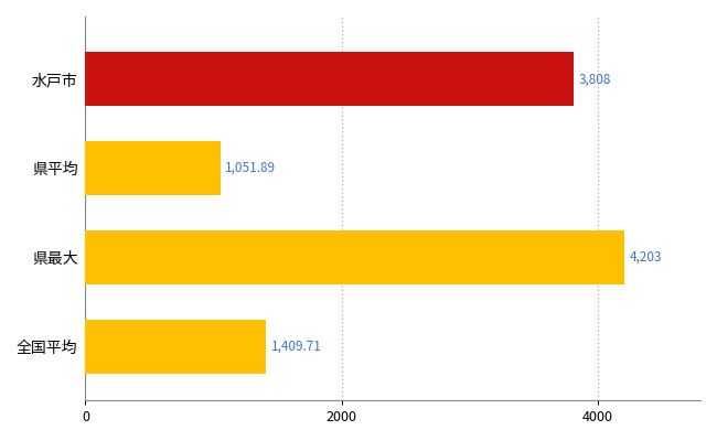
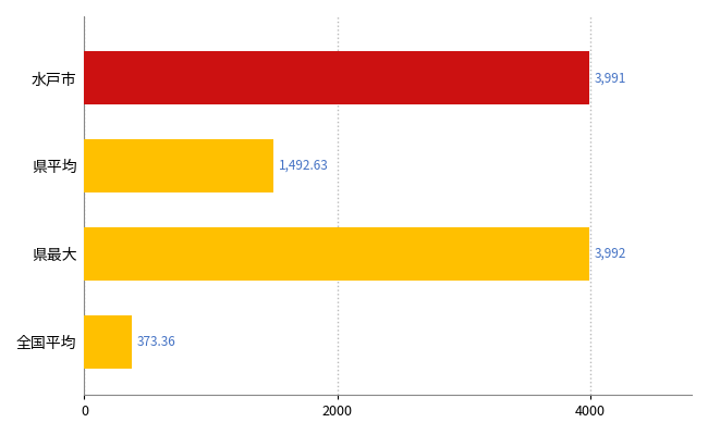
水戸市: 3,808 -> 3,991
県平均: 1,051.89 -> 1,492.63
県最大: 4,203 -> 3,992
全国平均: 1,409.71 -> 373.36
